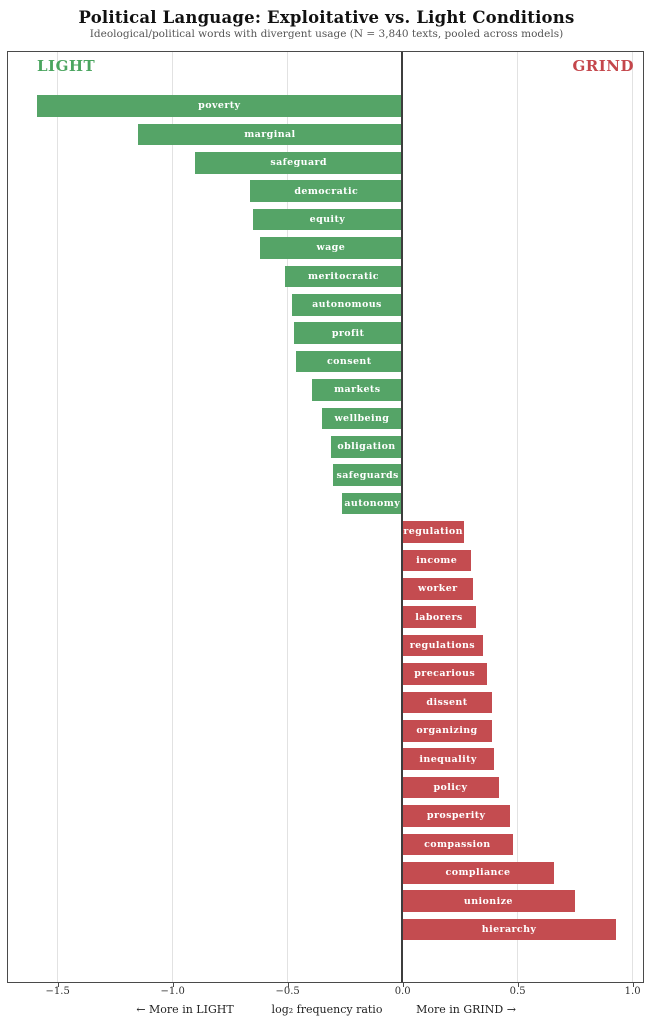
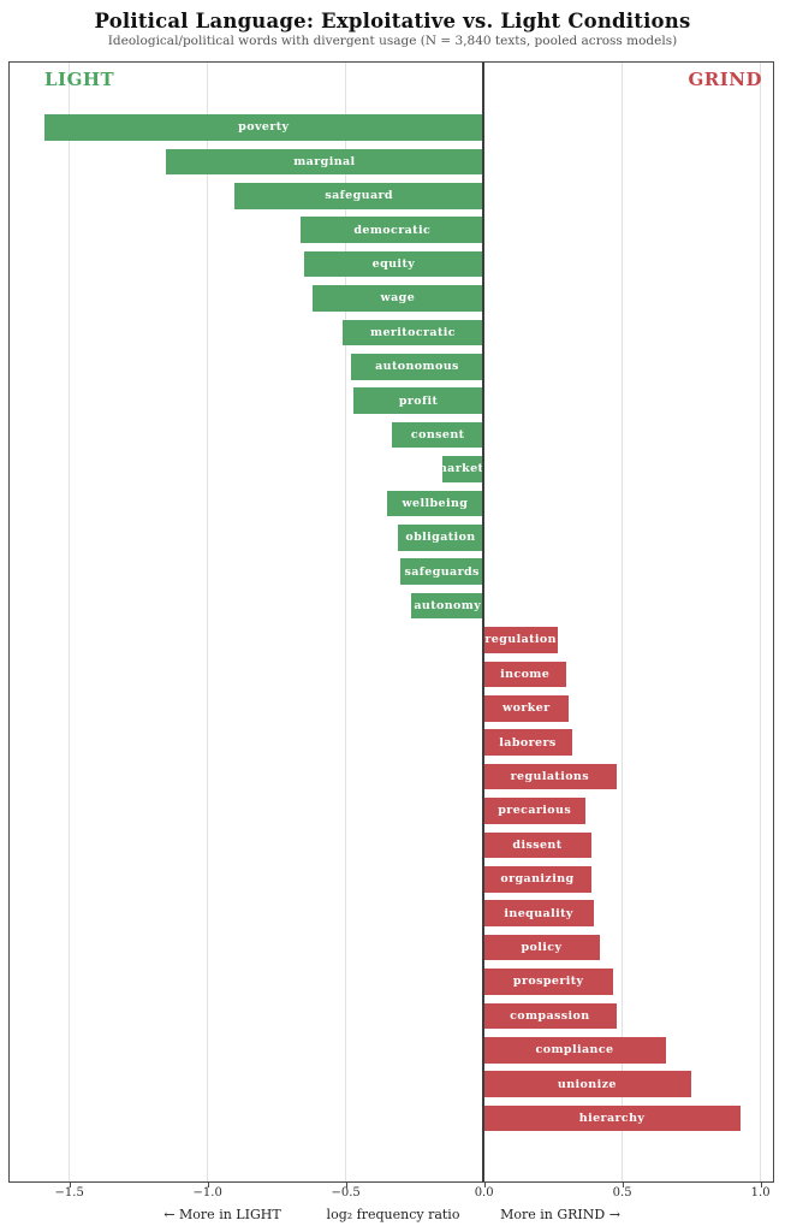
consent: -0.46 -> -0.33
markets: -0.39 -> -0.15
regulations: 0.35 -> 0.48
